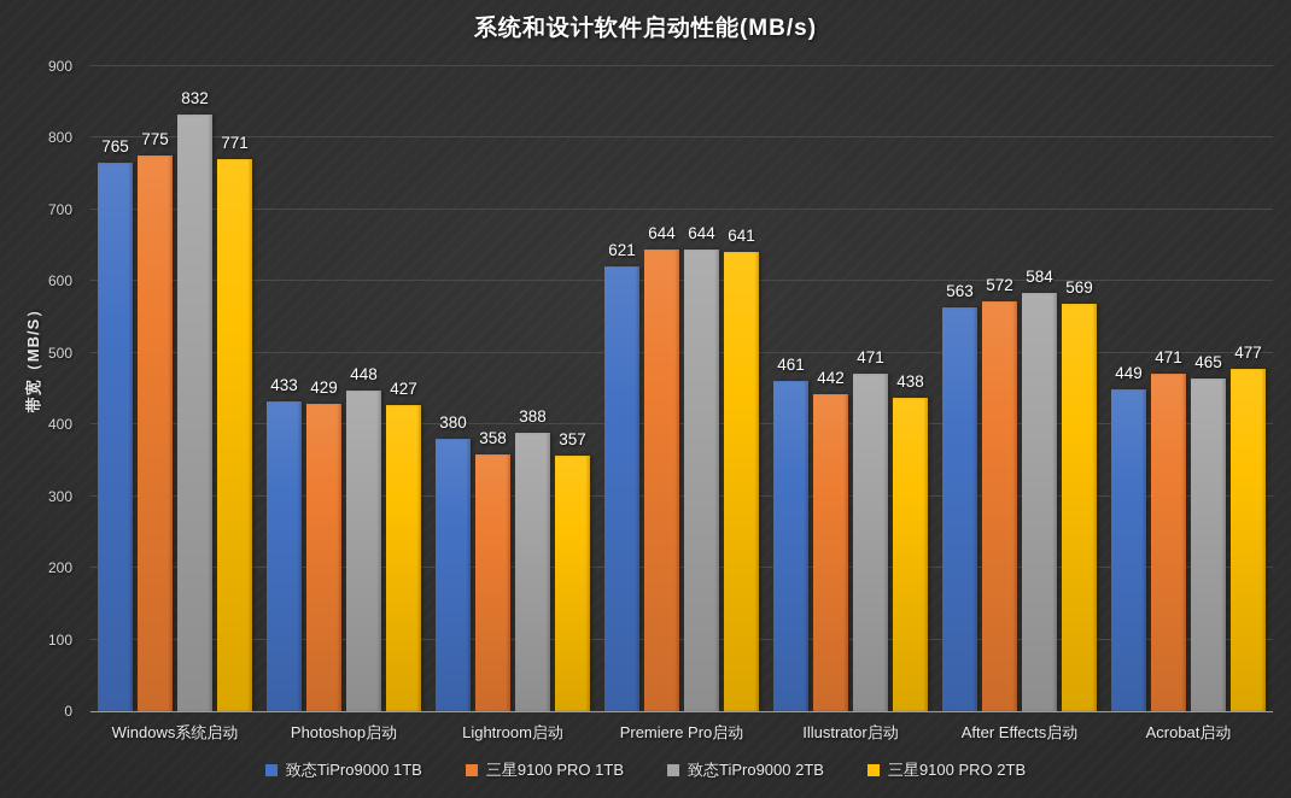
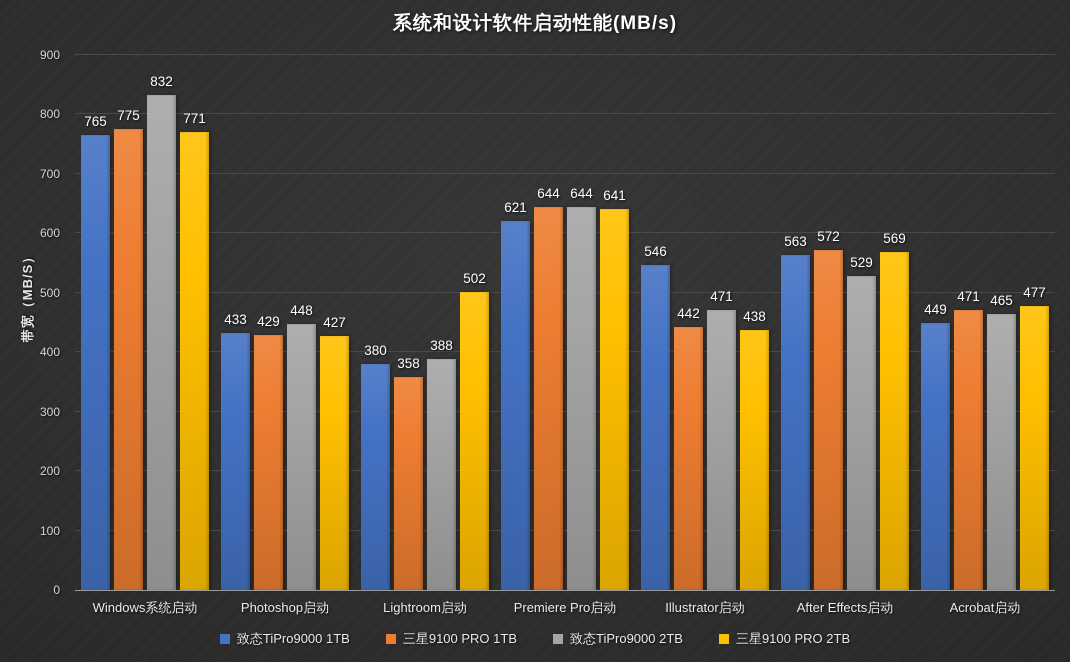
三星9100 PRO 2TB/Lightroom启动: 357 -> 502
致态TiPro9000 1TB/Illustrator启动: 461 -> 546
致态TiPro9000 2TB/After Effects启动: 584 -> 529
